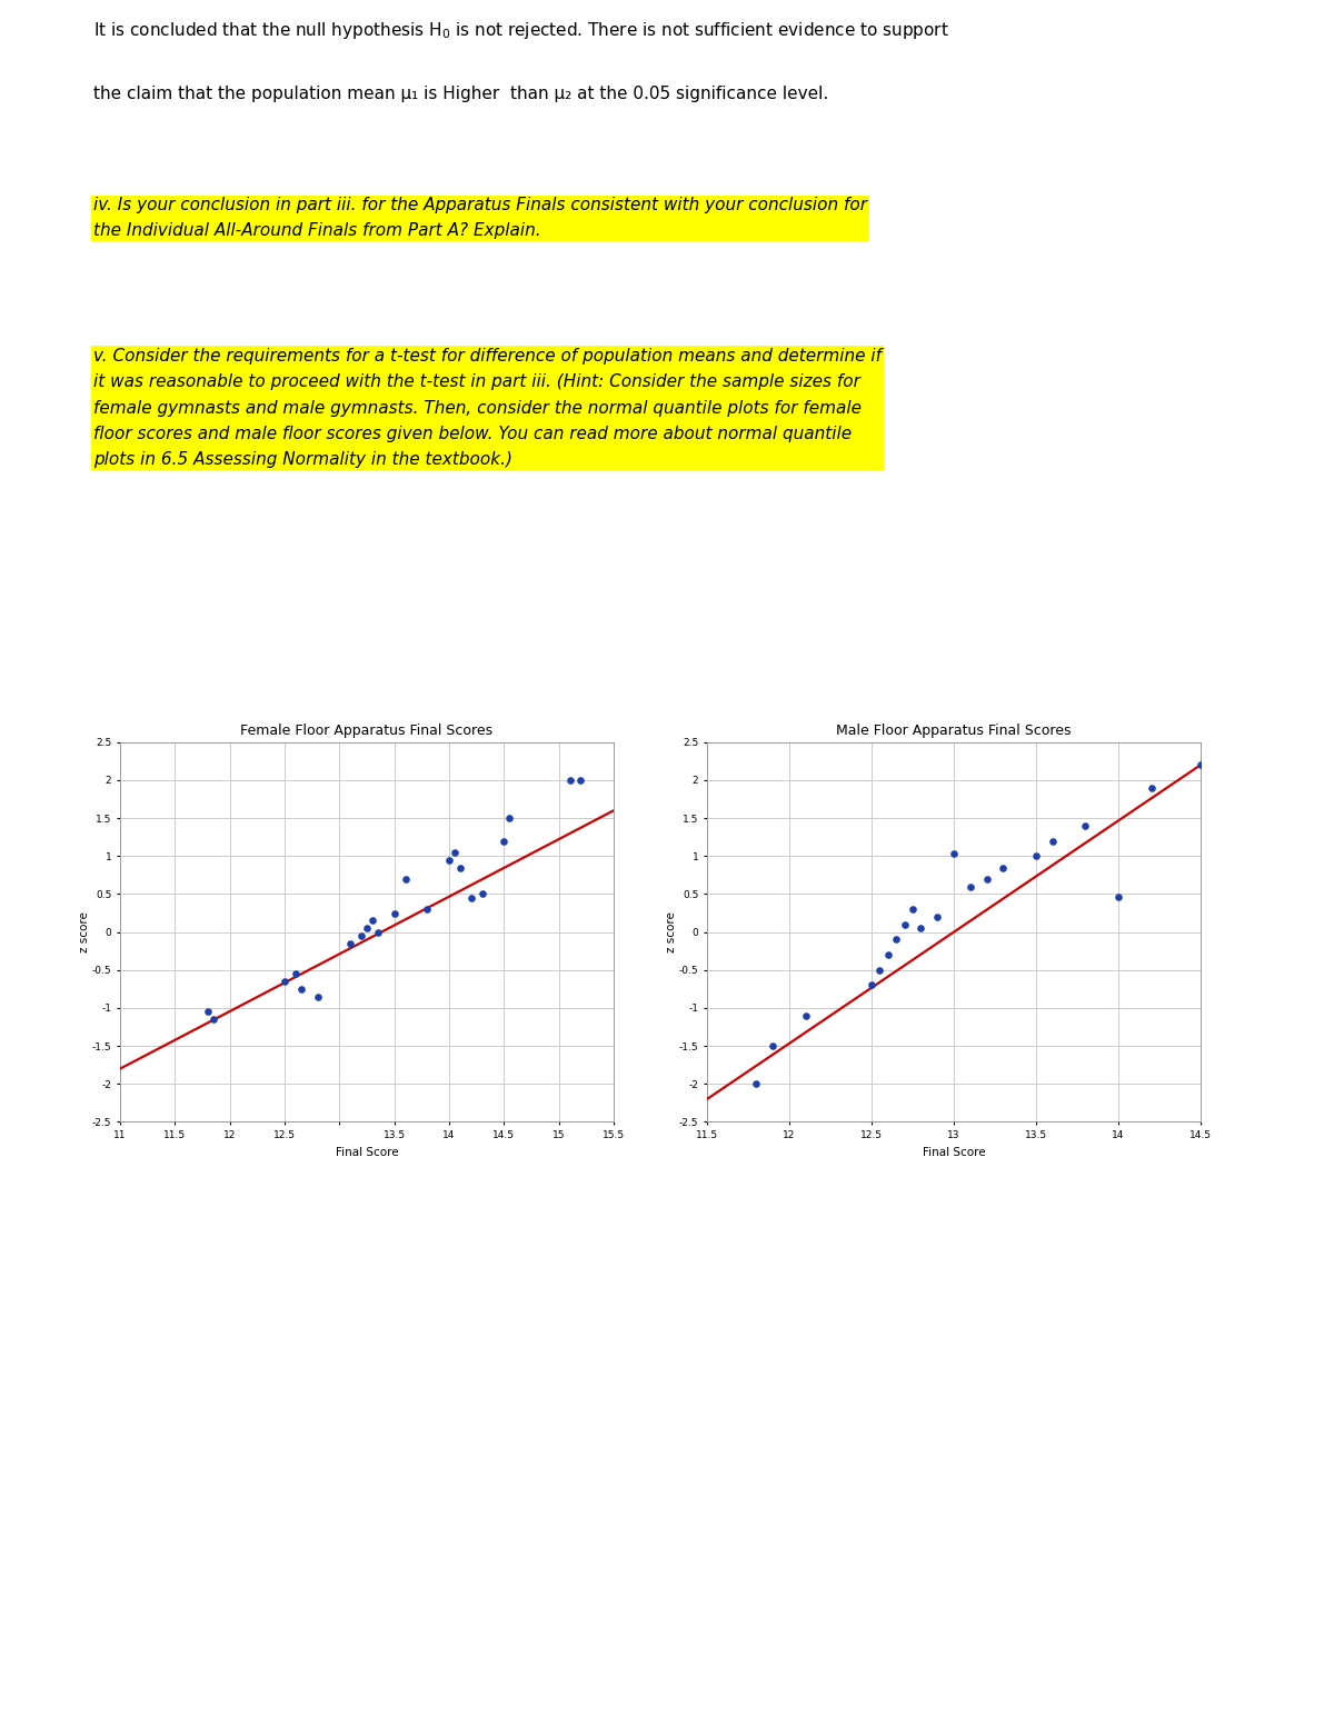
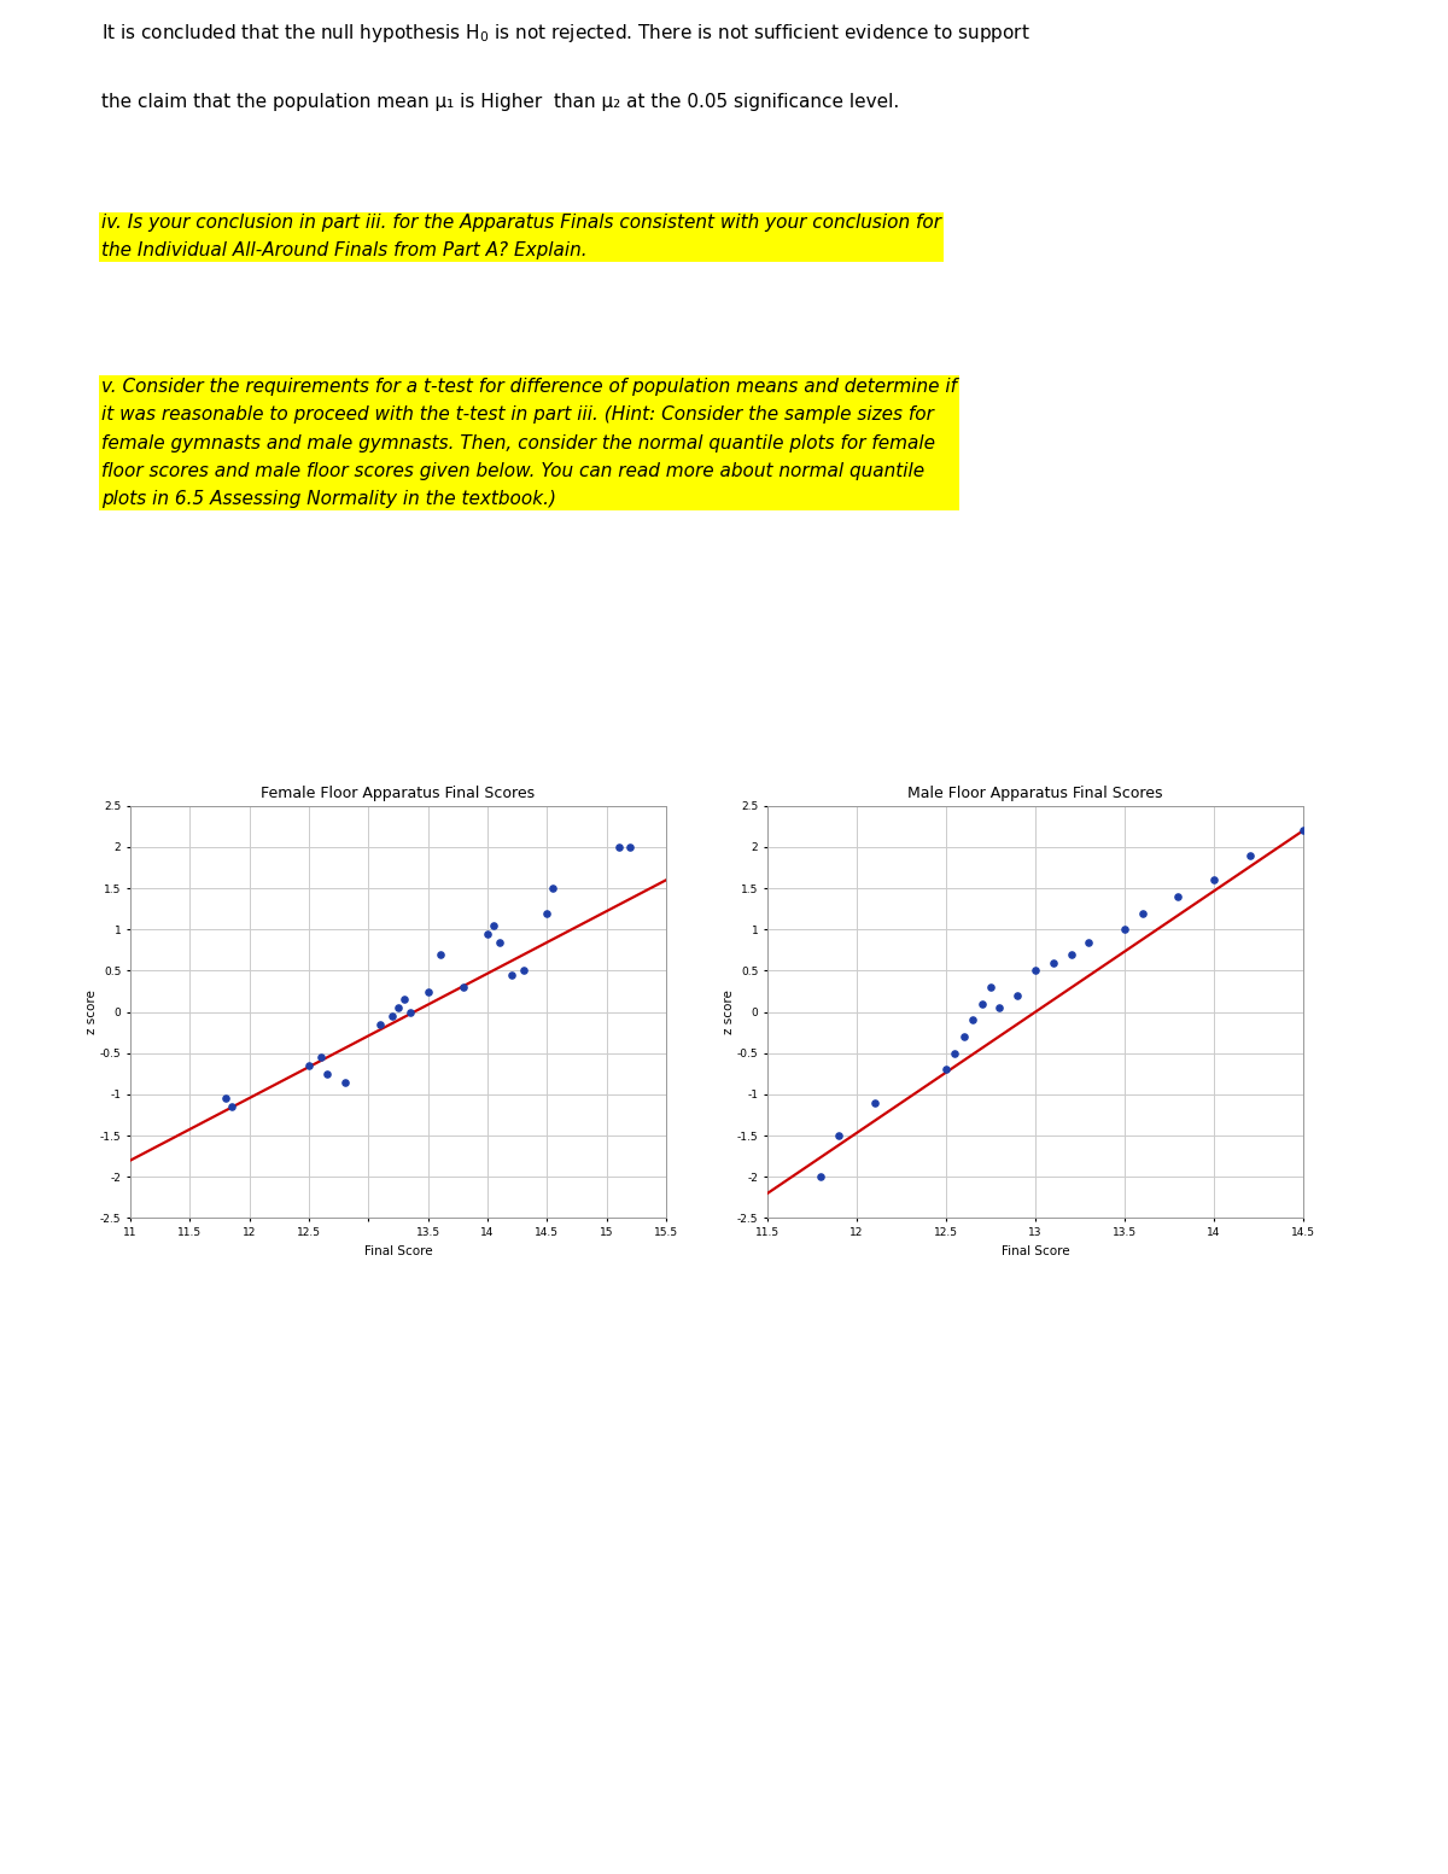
Male Floor Apparatus Final Scores/13: 1.04 -> 0.50
Male Floor Apparatus Final Scores/14: 0.46 -> 1.60
